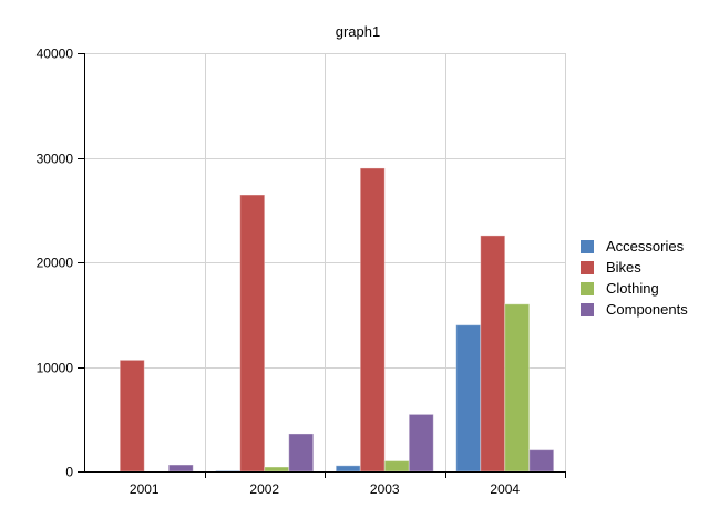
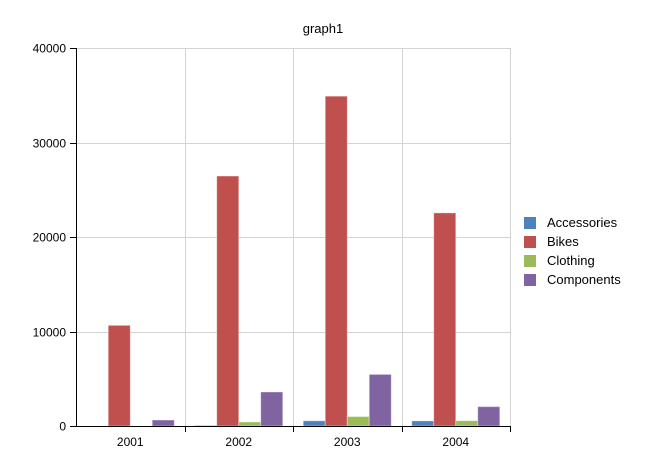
Bikes/2003: 29000 -> 35000
Accessories/2004: 14000 -> 1000
Clothing/2004: 16000 -> 1000
